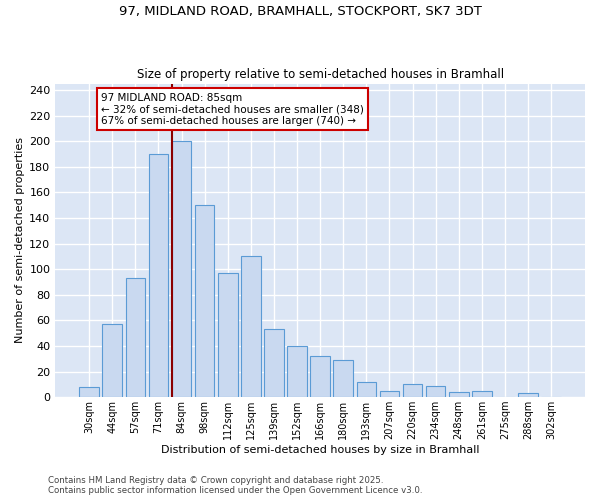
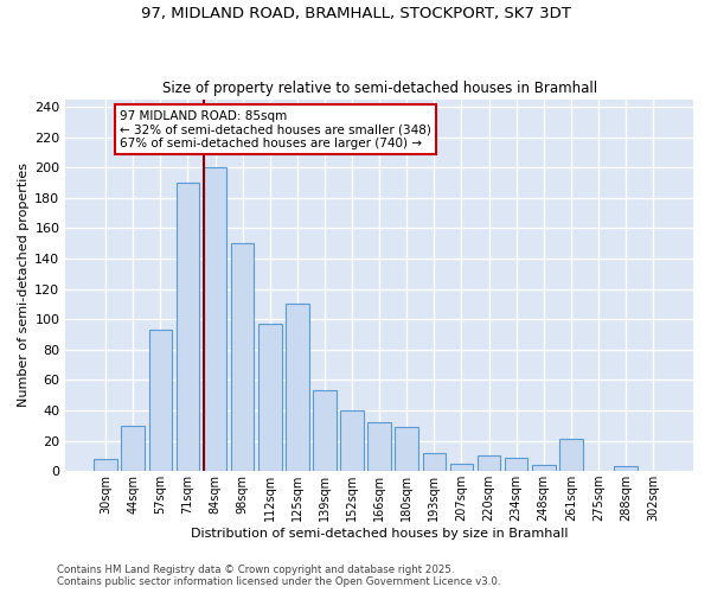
44sqm: 57 -> 30
261sqm: 5 -> 21
